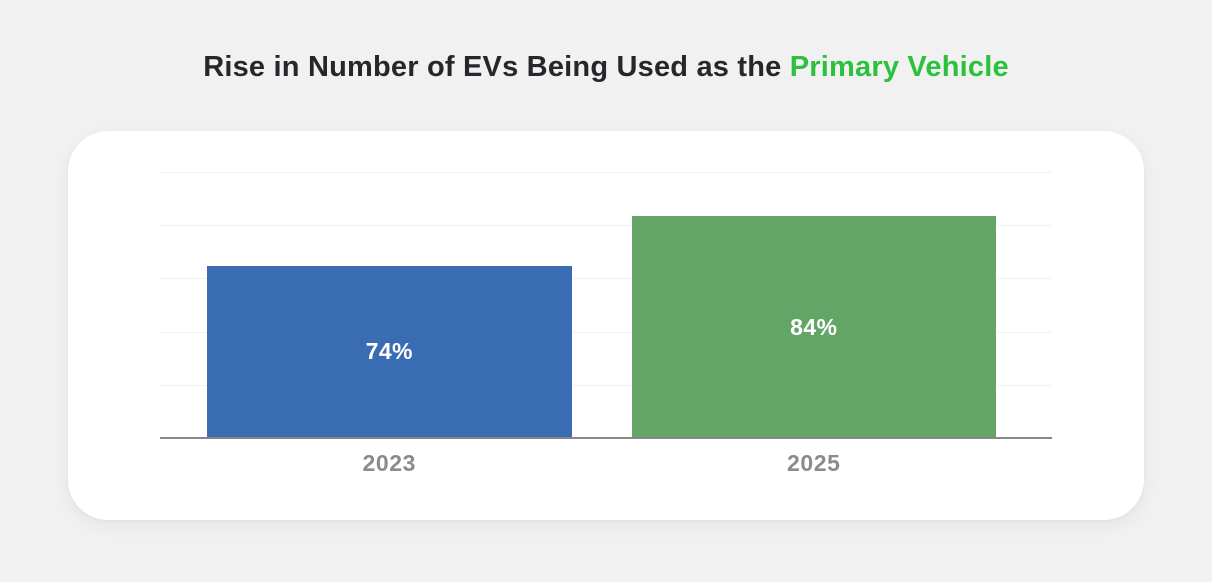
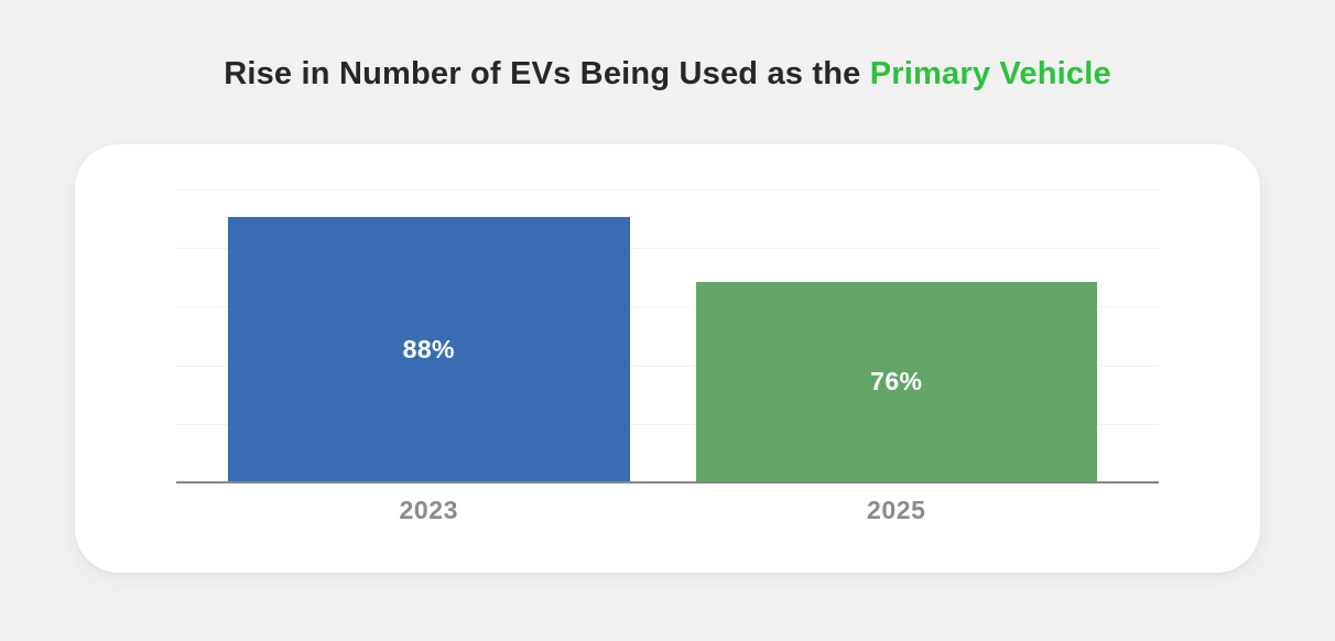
2023: 74% -> 88%
2025: 84% -> 76%
